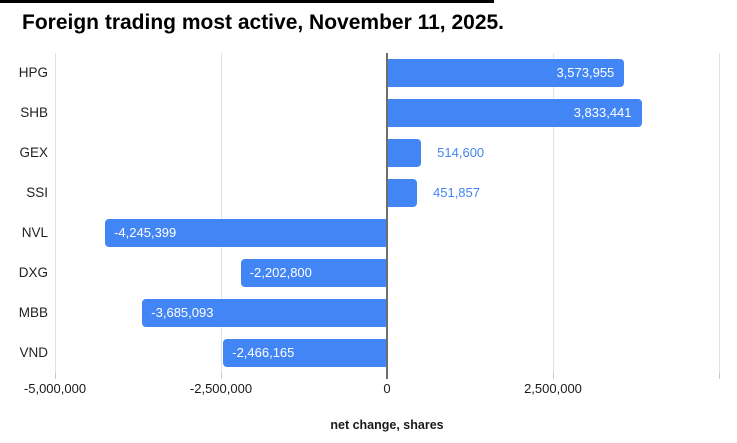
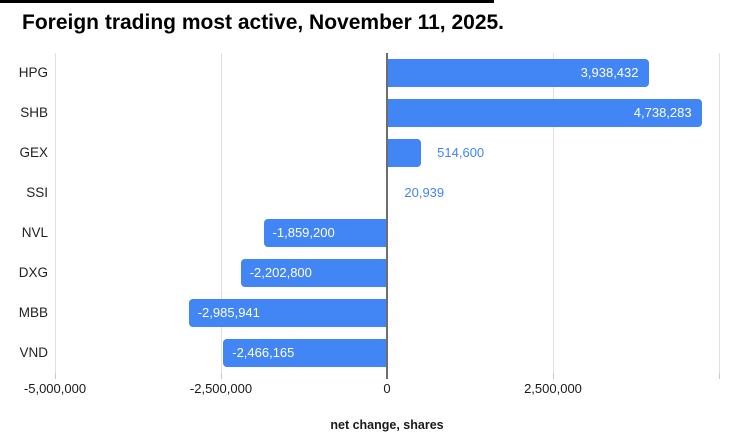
HPG: 3,573,955 -> 3,938,432
SHB: 3,833,441 -> 4,738,283
SSI: 451,857 -> 20,939
NVL: -4,245,399 -> -1,859,200
MBB: -3,685,093 -> -2,985,941
